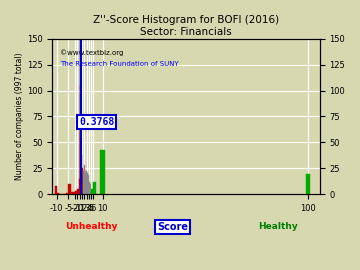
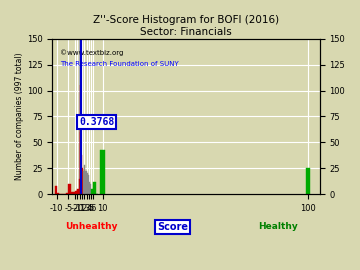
100: 19 -> 25
